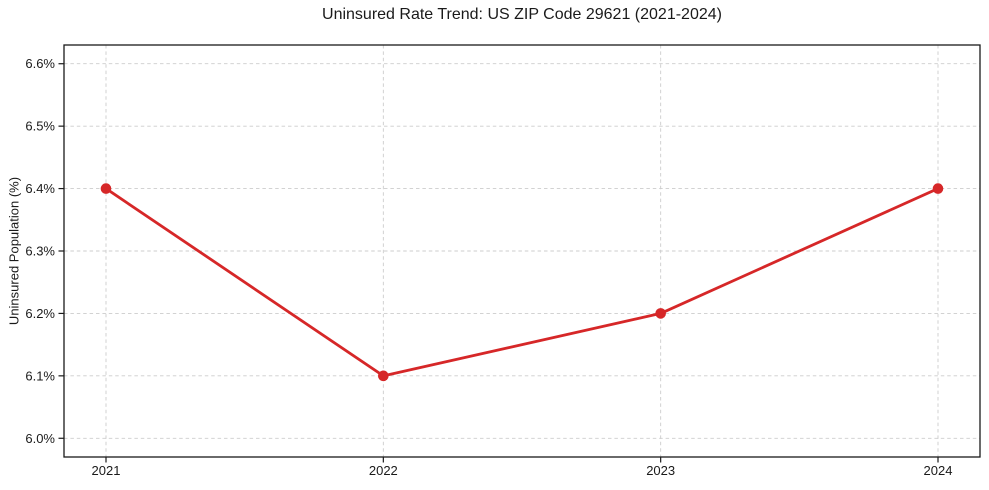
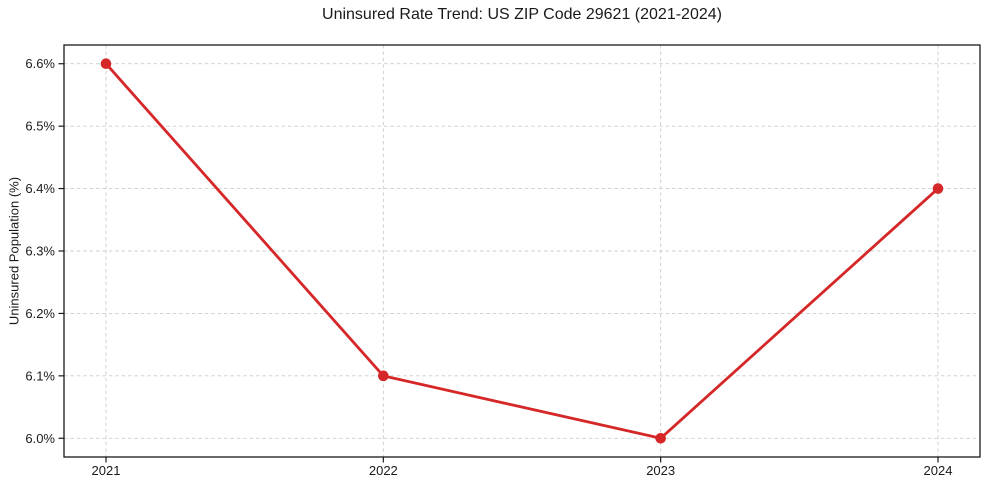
2021: 6.4% -> 6.6%
2023: 6.2% -> 6.0%
